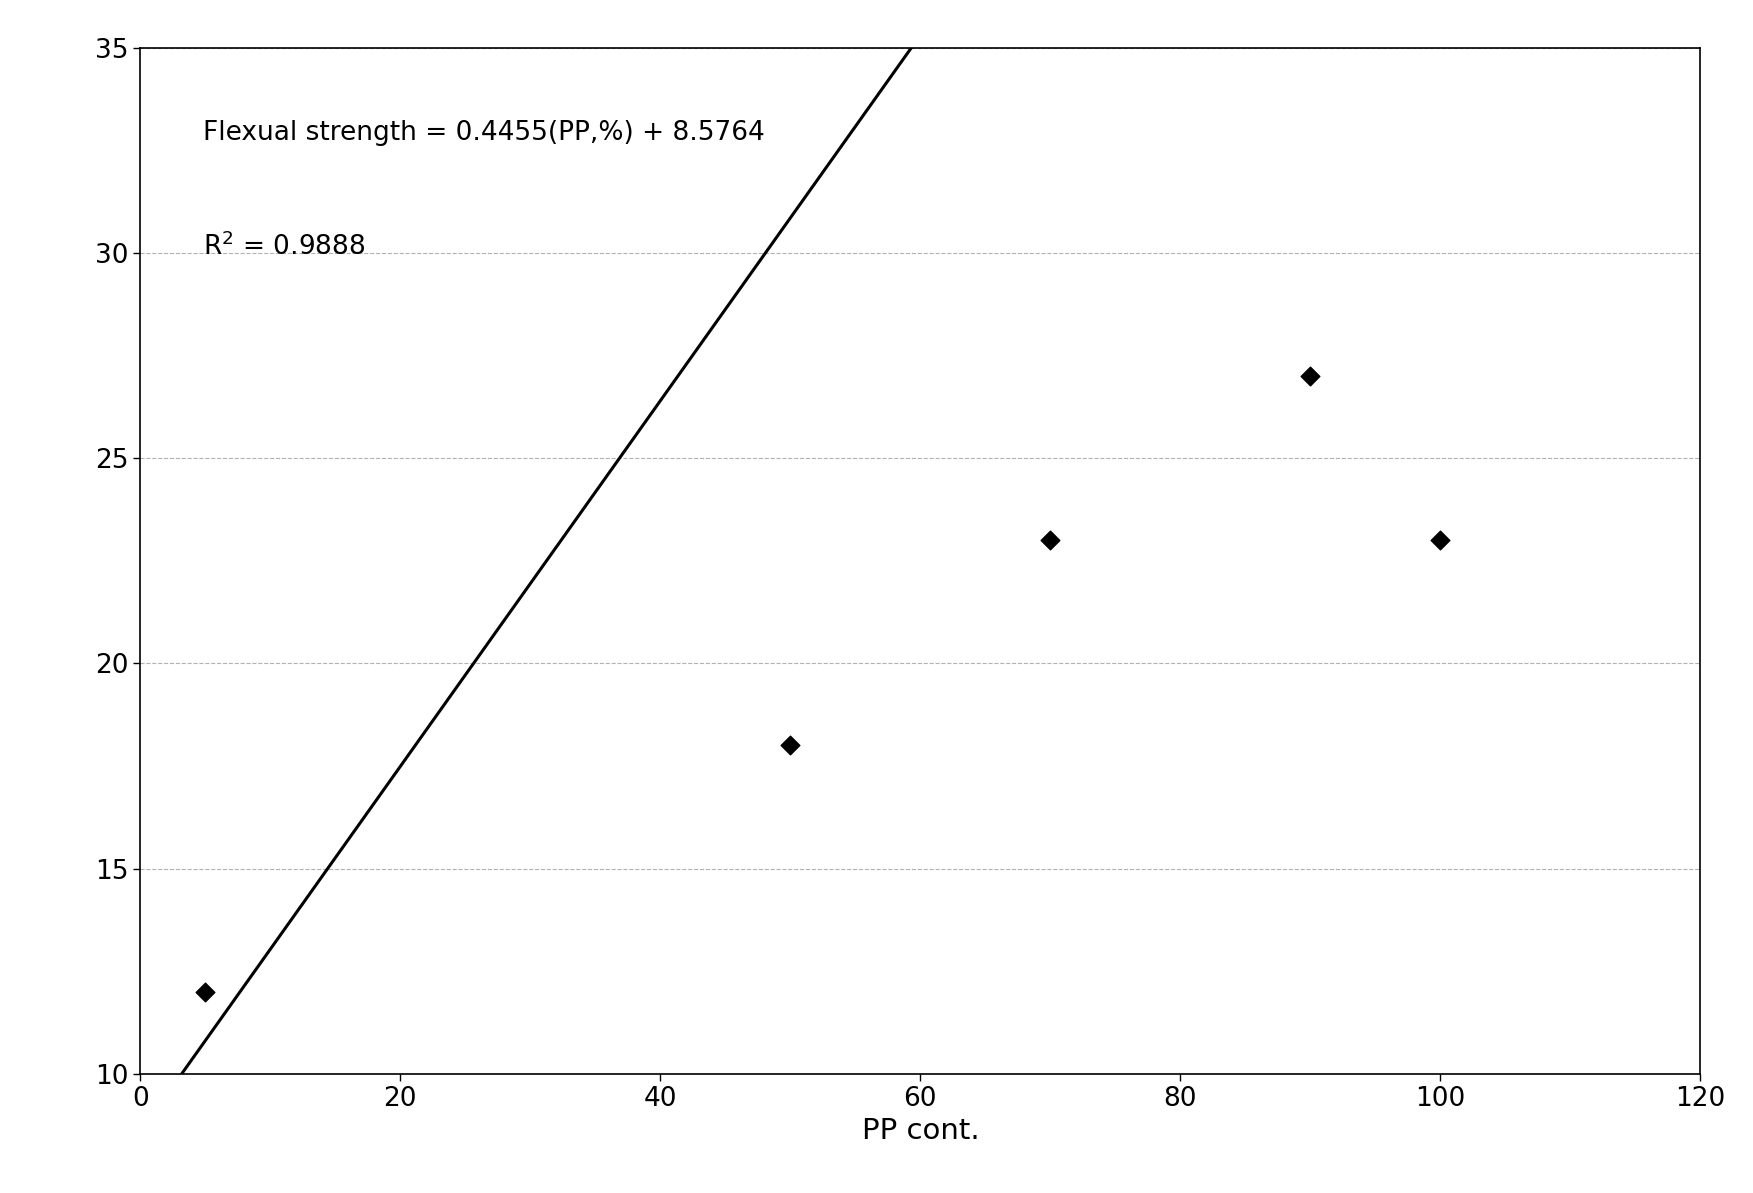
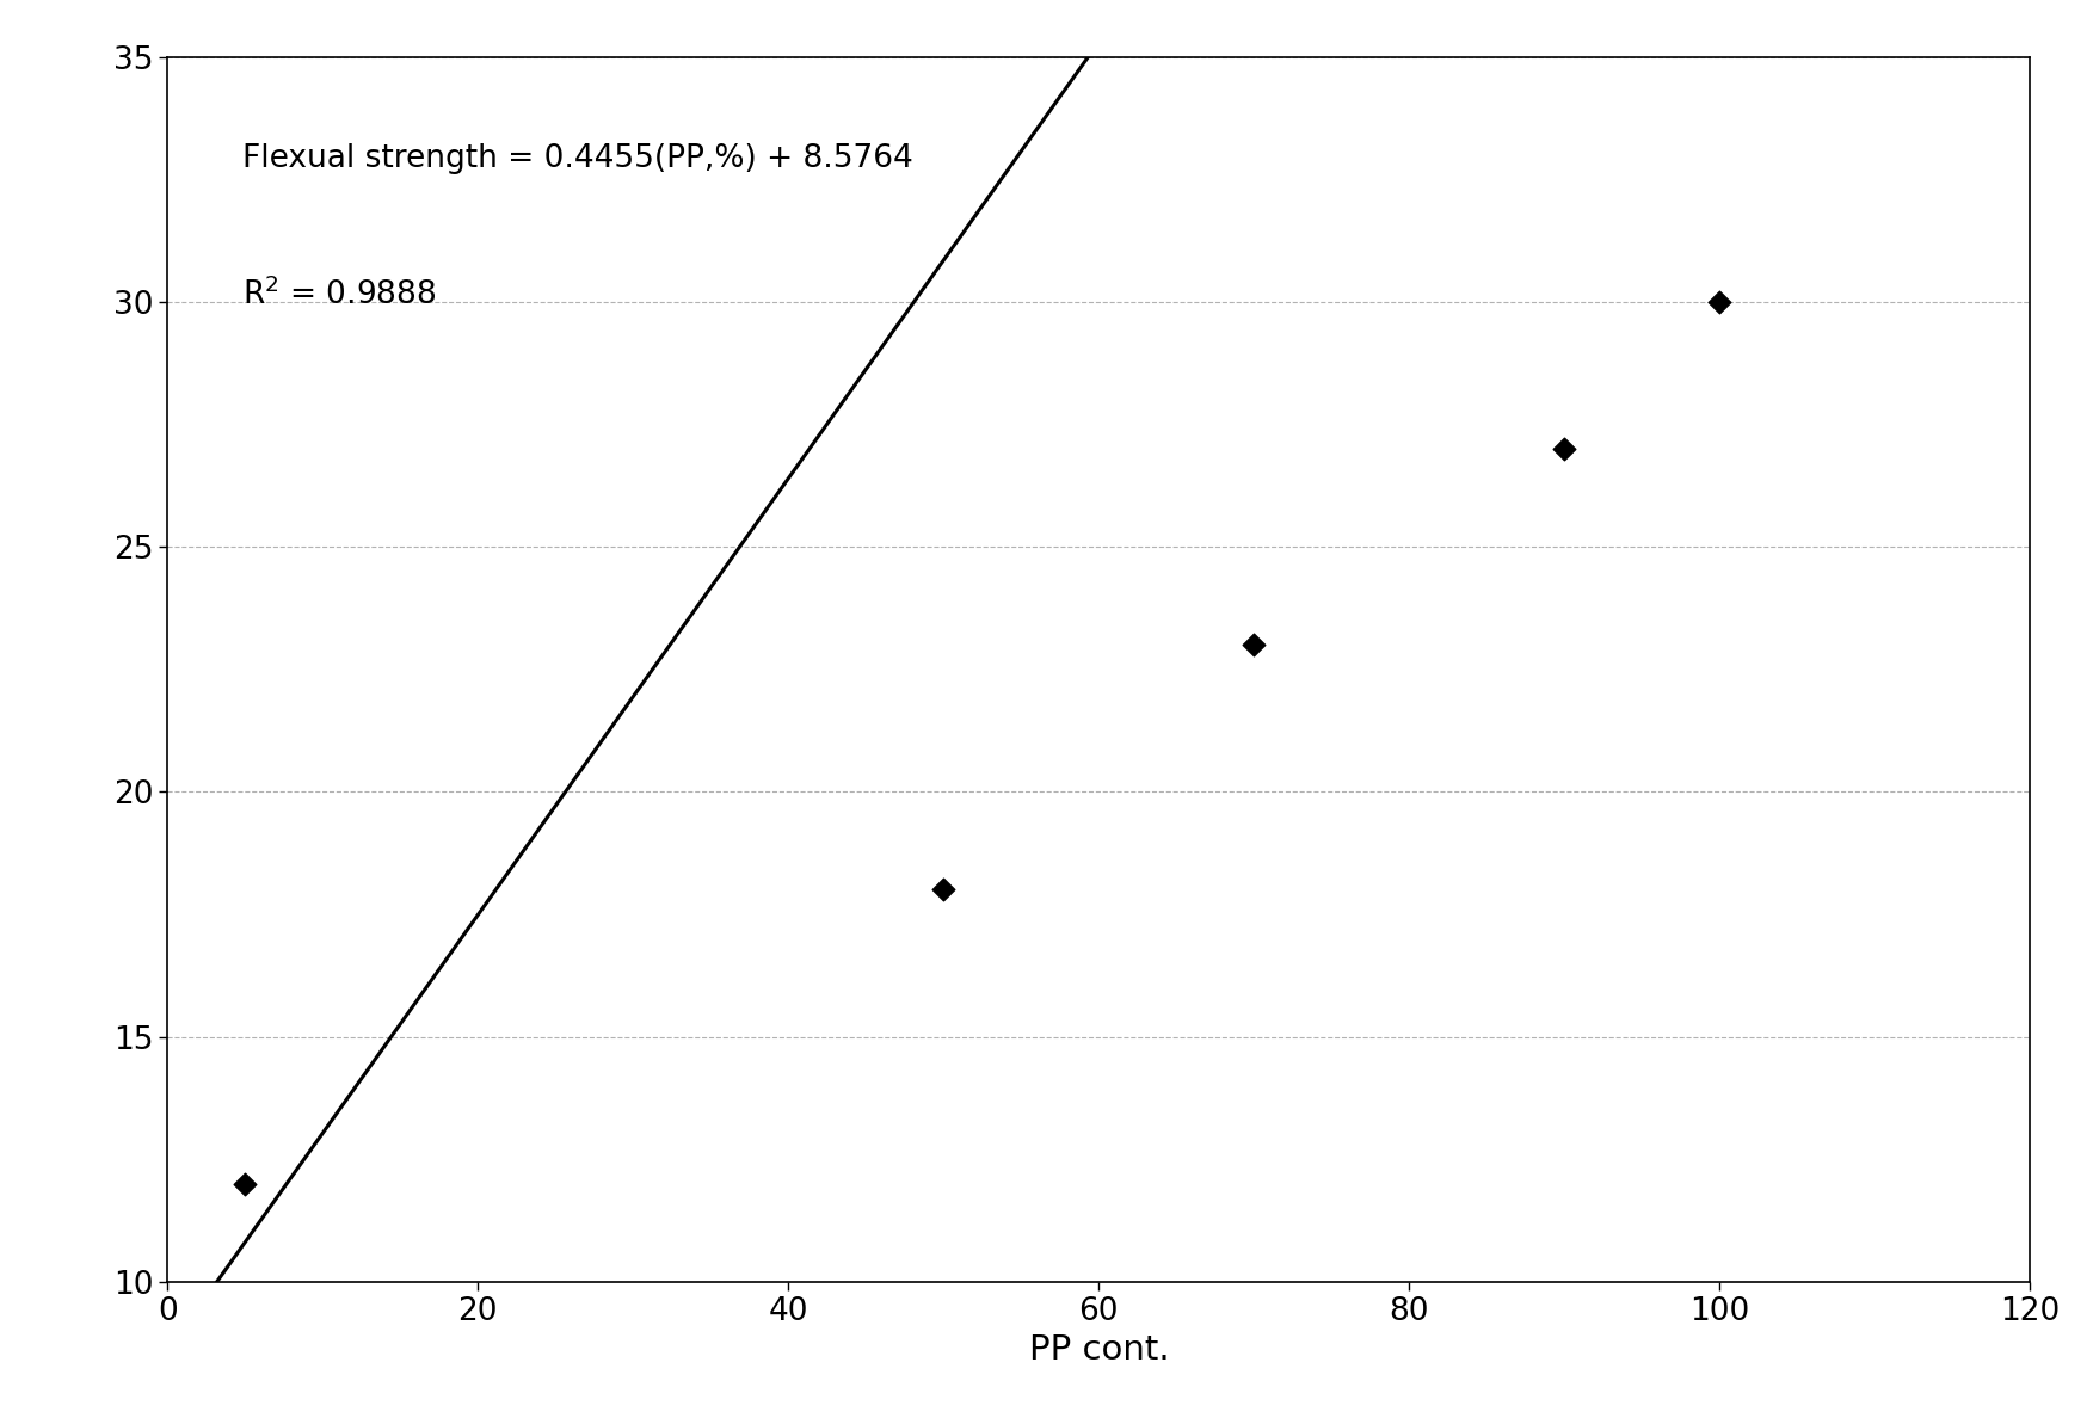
100: 23 -> 30
